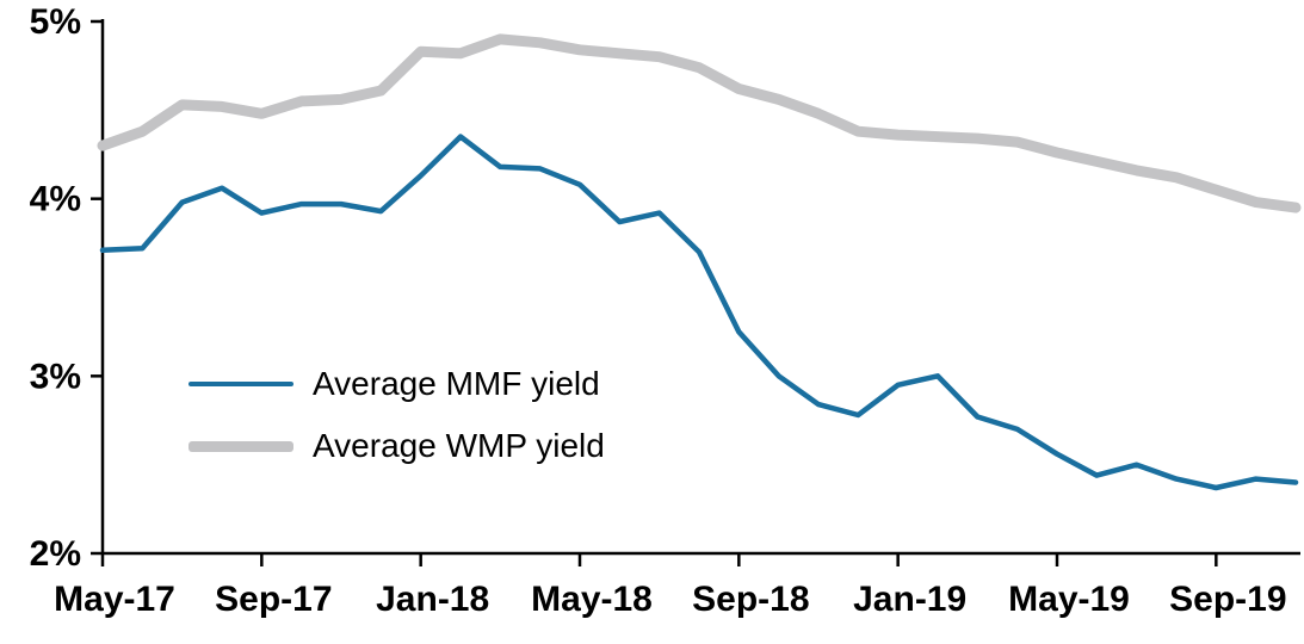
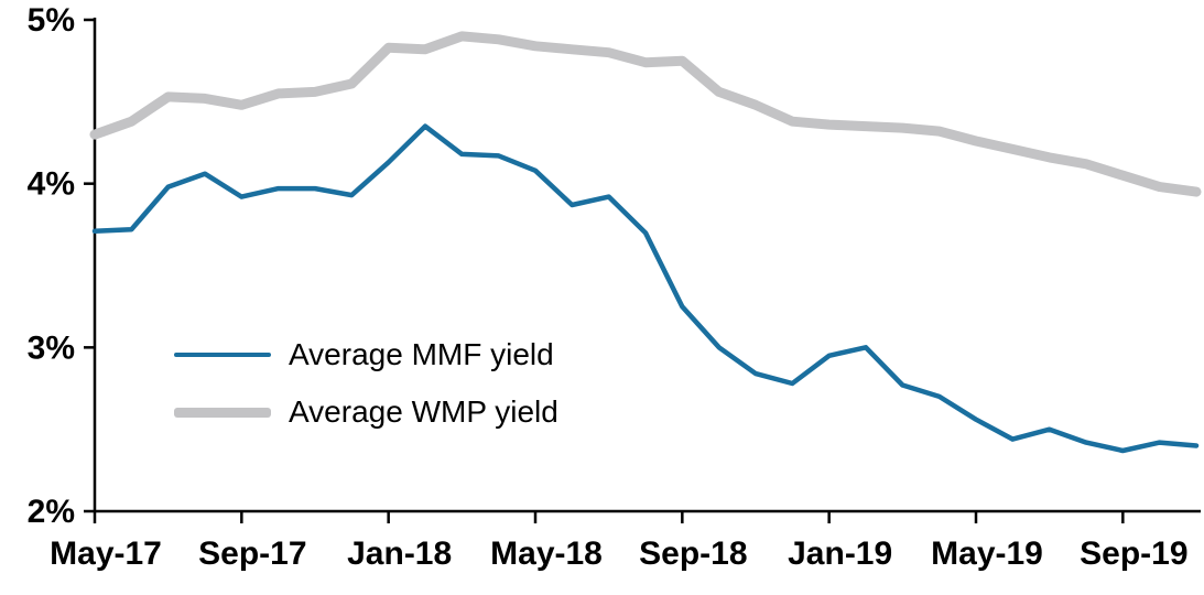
Average WMP yield/Sep-18: 4.62% -> 4.75%
